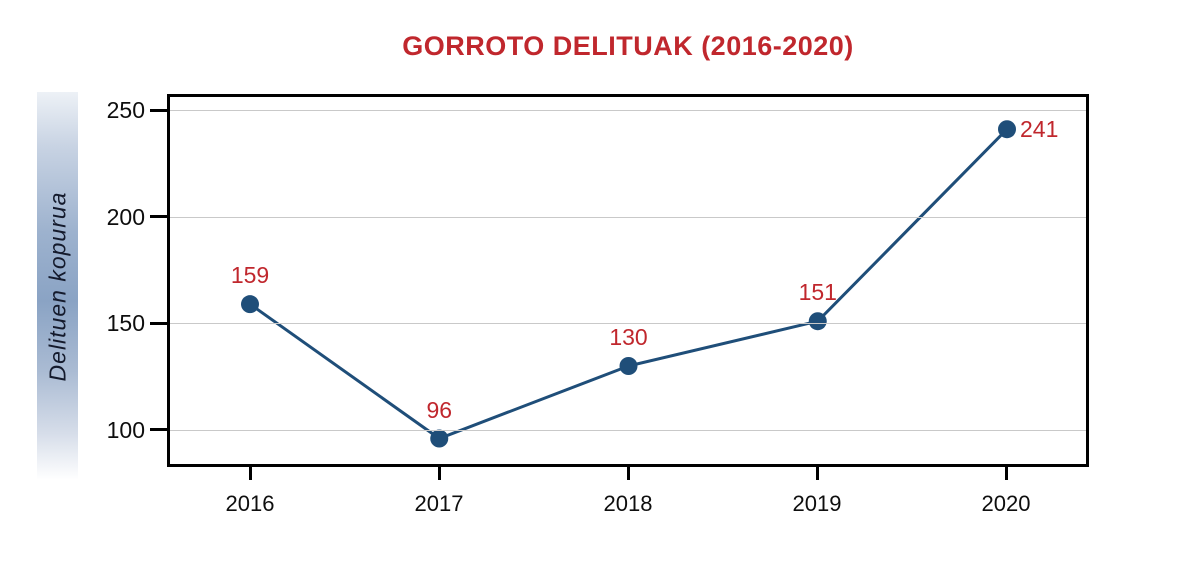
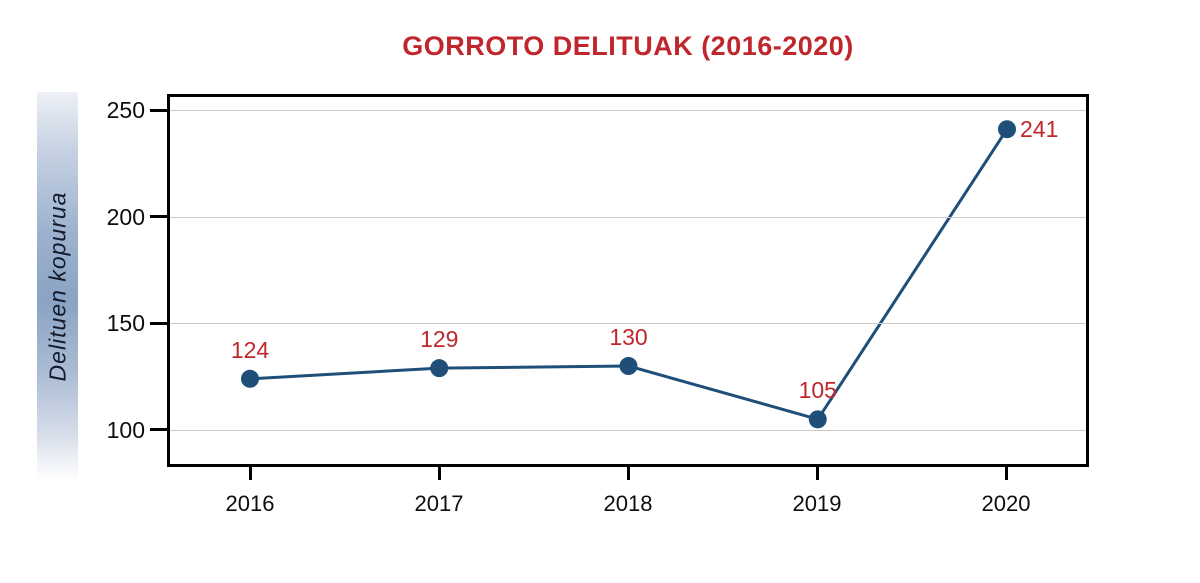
2016: 159 -> 124
2017: 96 -> 129
2019: 151 -> 105
